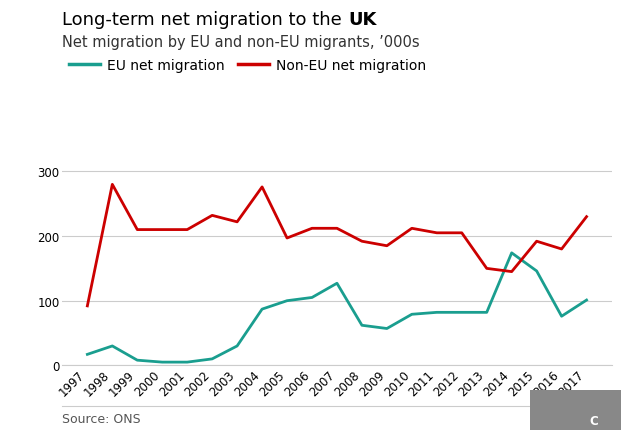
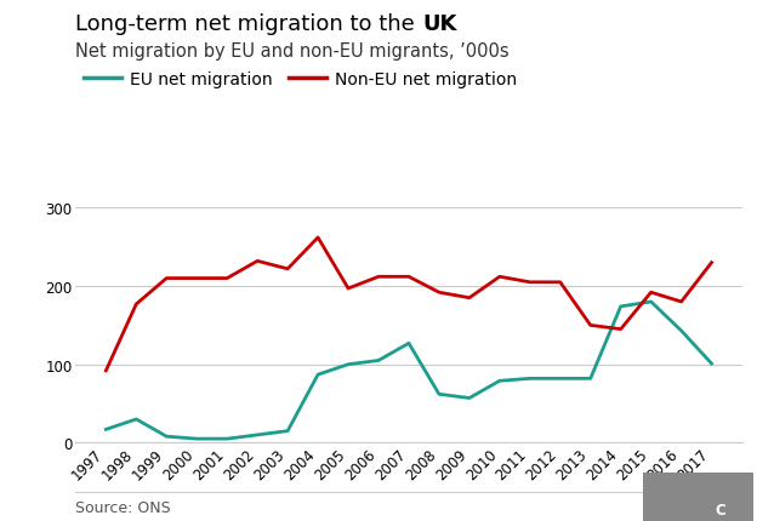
Non-EU net migration/1998: 280 -> 177
EU net migration/2003: 30 -> 15
Non-EU net migration/2004: 276 -> 262
EU net migration/2015: 146 -> 180
EU net migration/2016: 76 -> 143
